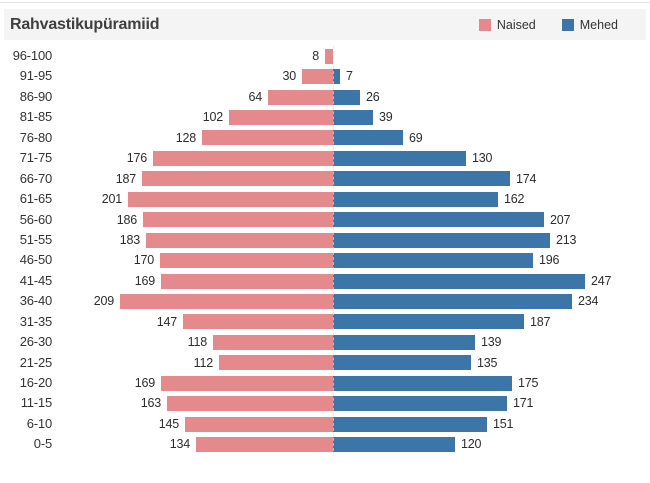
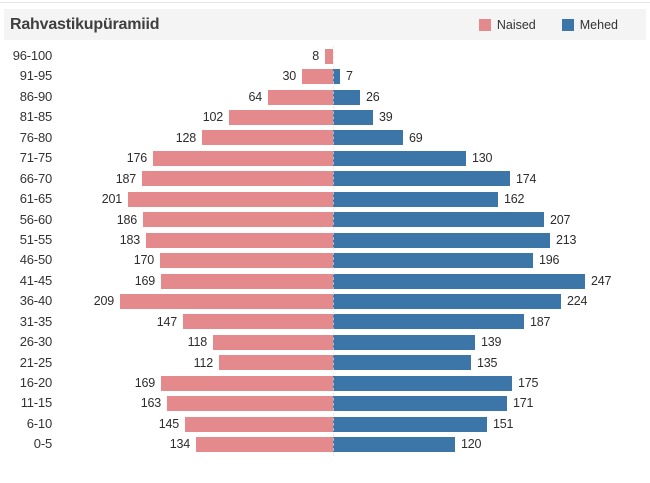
Mehed/36-40: 234 -> 224
